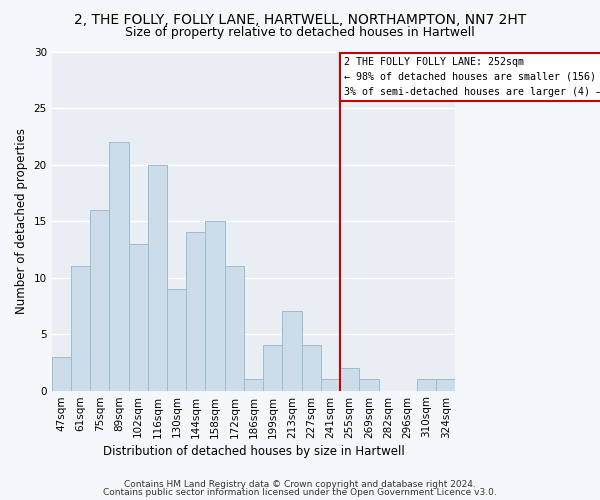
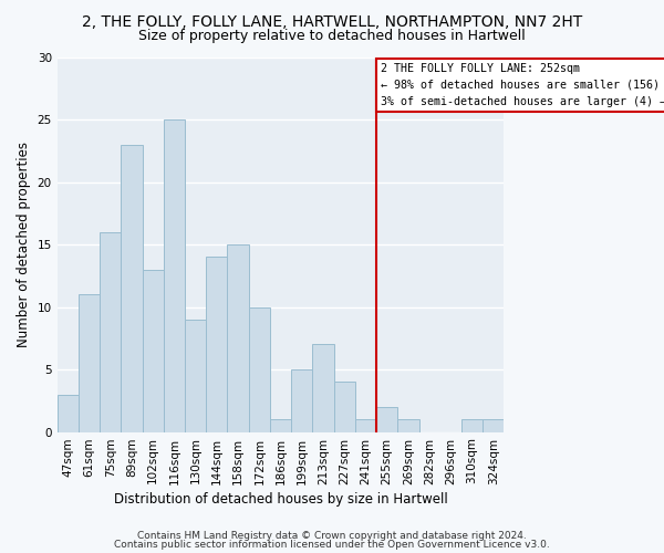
89sqm: 22 -> 23
116sqm: 20 -> 25
172sqm: 11 -> 10
199sqm: 4 -> 5
